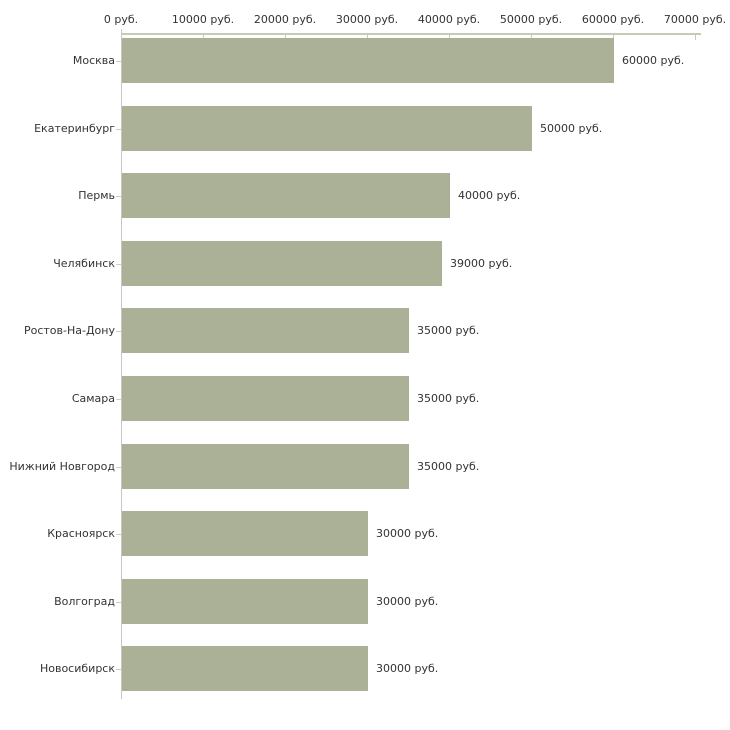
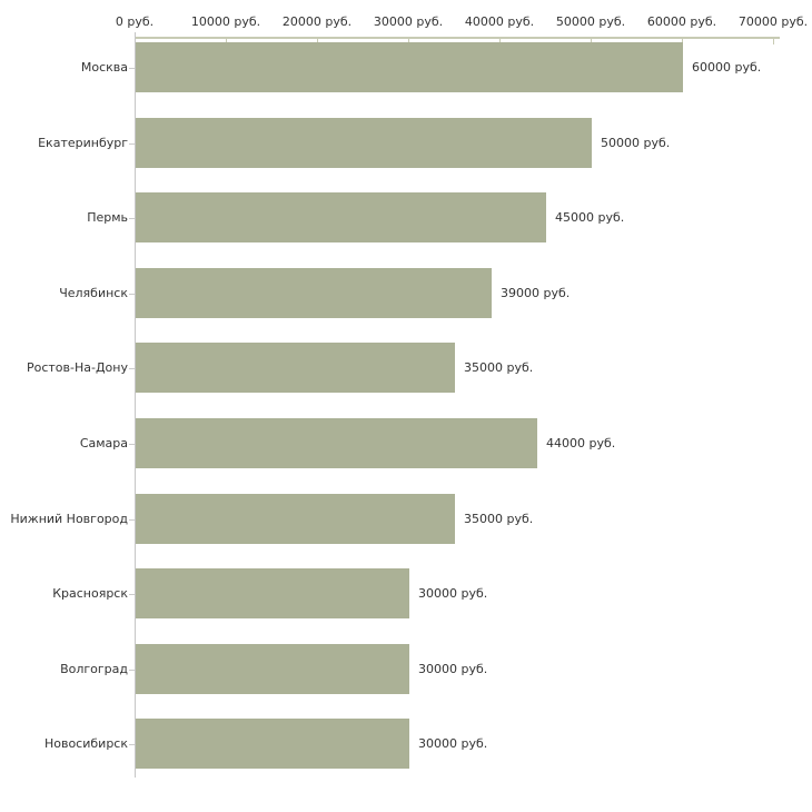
Пермь: 40000 -> 45000
Самара: 35000 -> 44000
